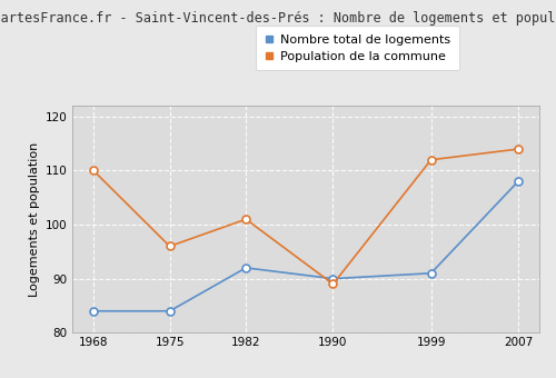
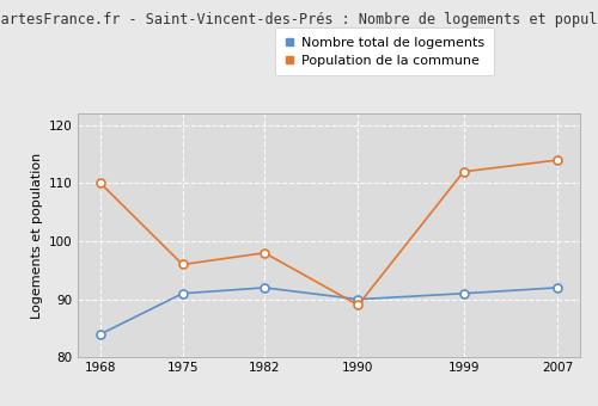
Nombre total de logements/1975: 84 -> 91
Population de la commune/1982: 101 -> 98
Nombre total de logements/2007: 108 -> 92
